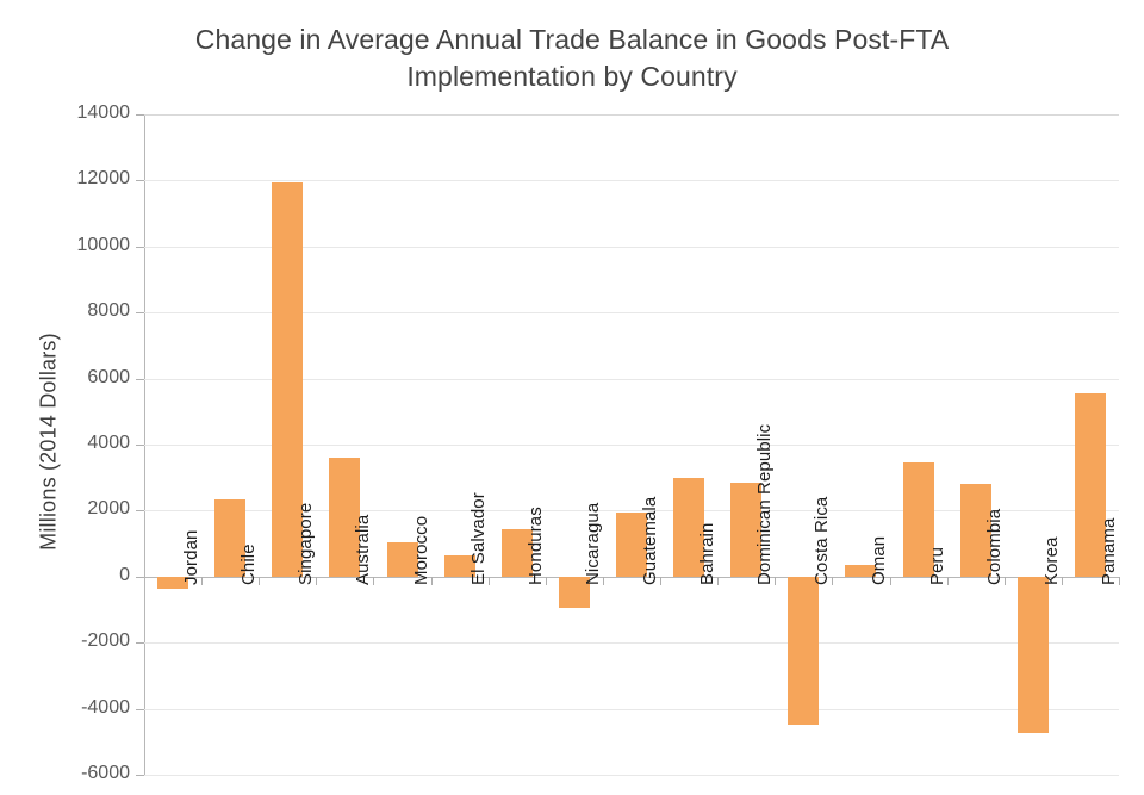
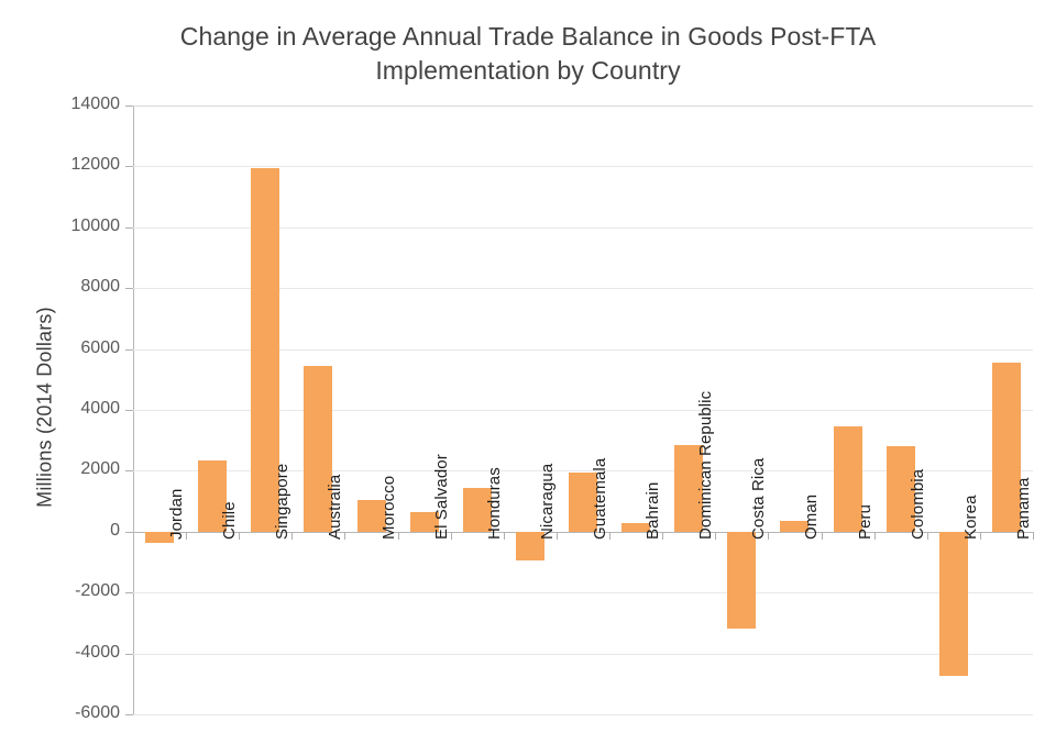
Australia: 3600 -> 5400
Bahrain: 3000 -> 300
Costa Rica: -4500 -> -3200
